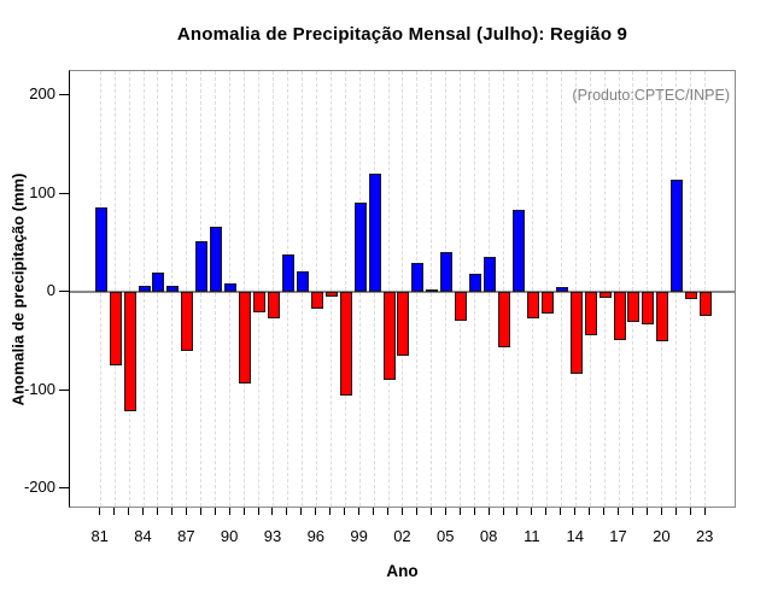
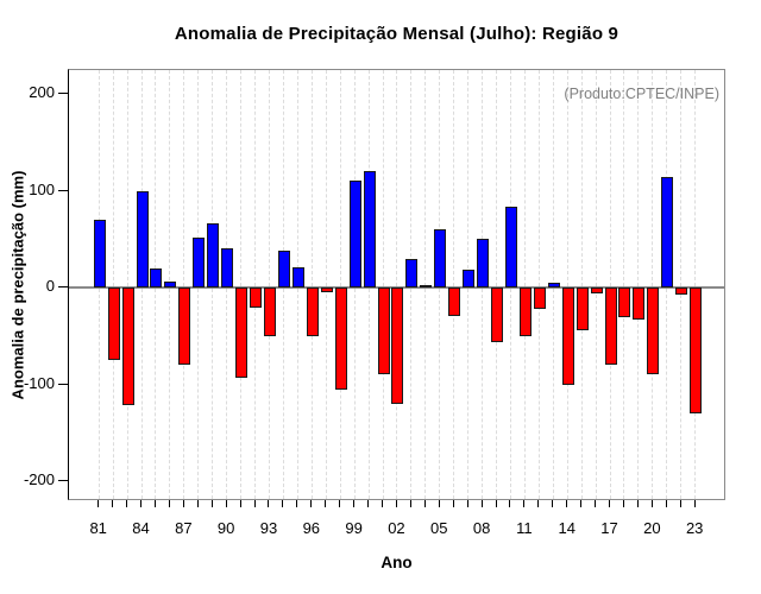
81: 90 -> 70
84: 10 -> 100
87: -60 -> -80
90: 10 -> 40
93: -30 -> -50
96: -20 -> -50
99: 90 -> 110
02: -60 -> -120
05: 40 -> 60
08: 40 -> 50
11: -30 -> -50
14: -80 -> -100
17: -50 -> -80
20: -50 -> -90
23: -20 -> -130
